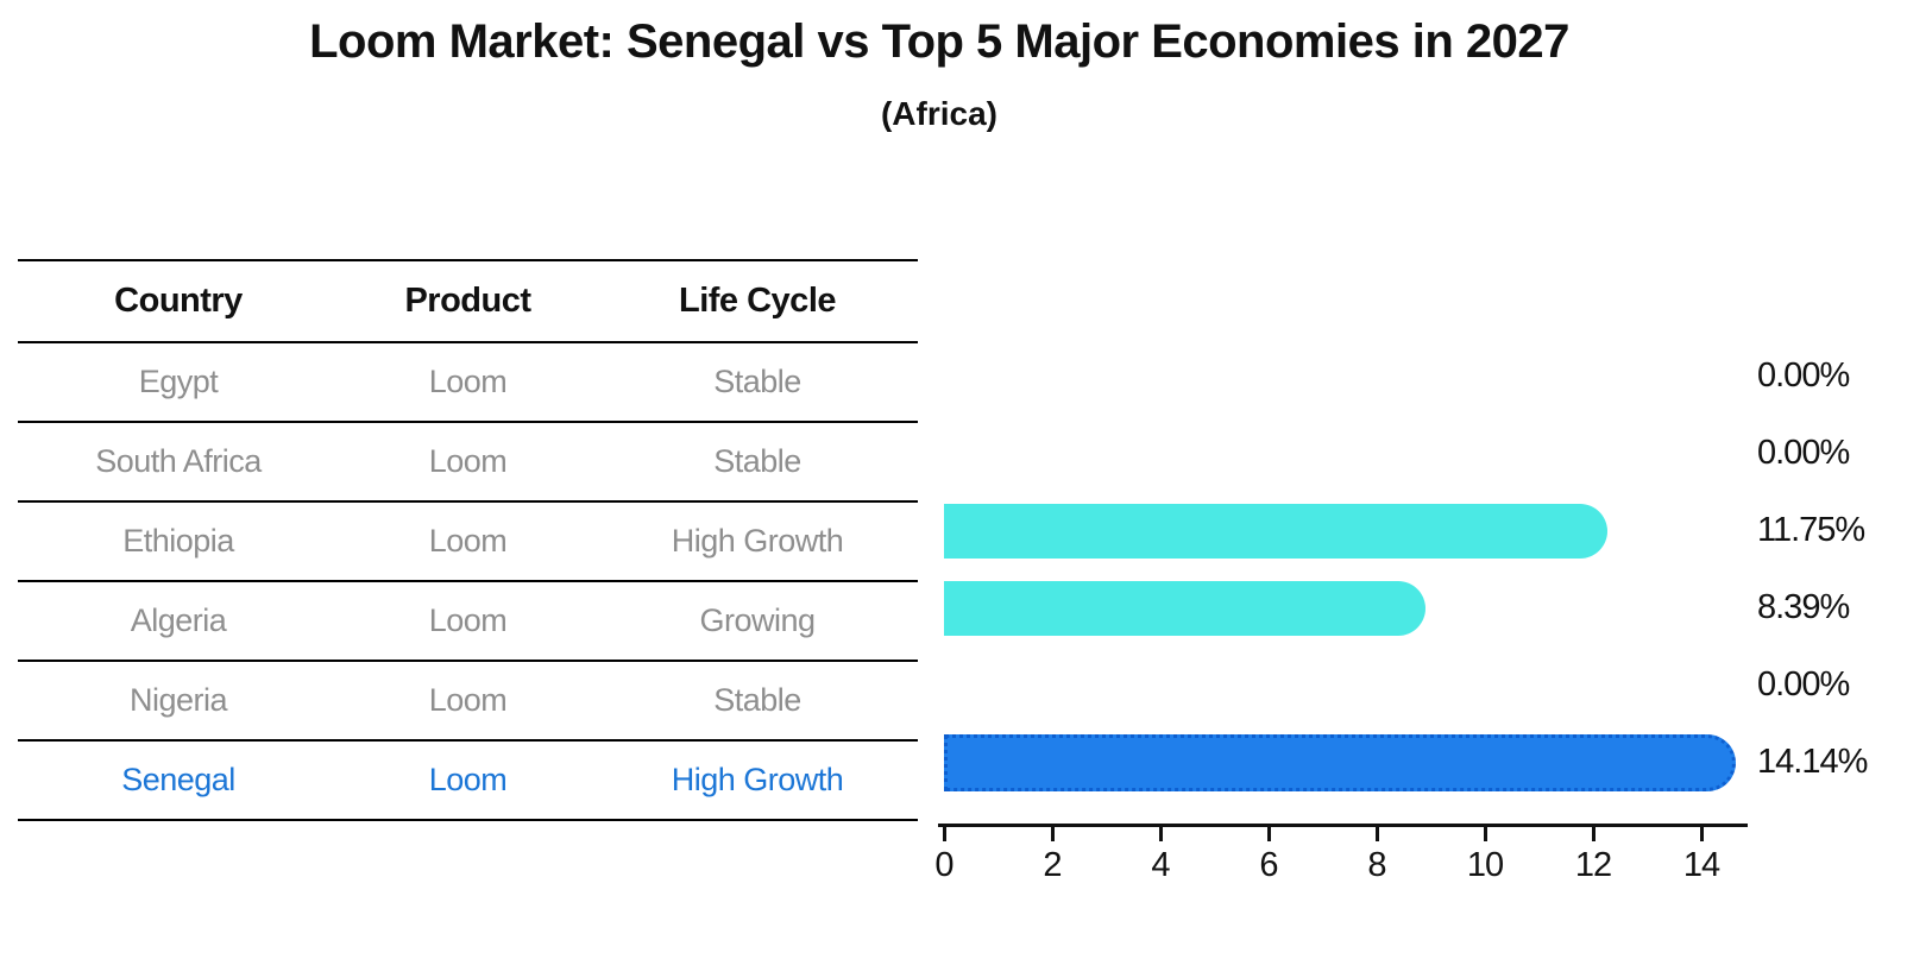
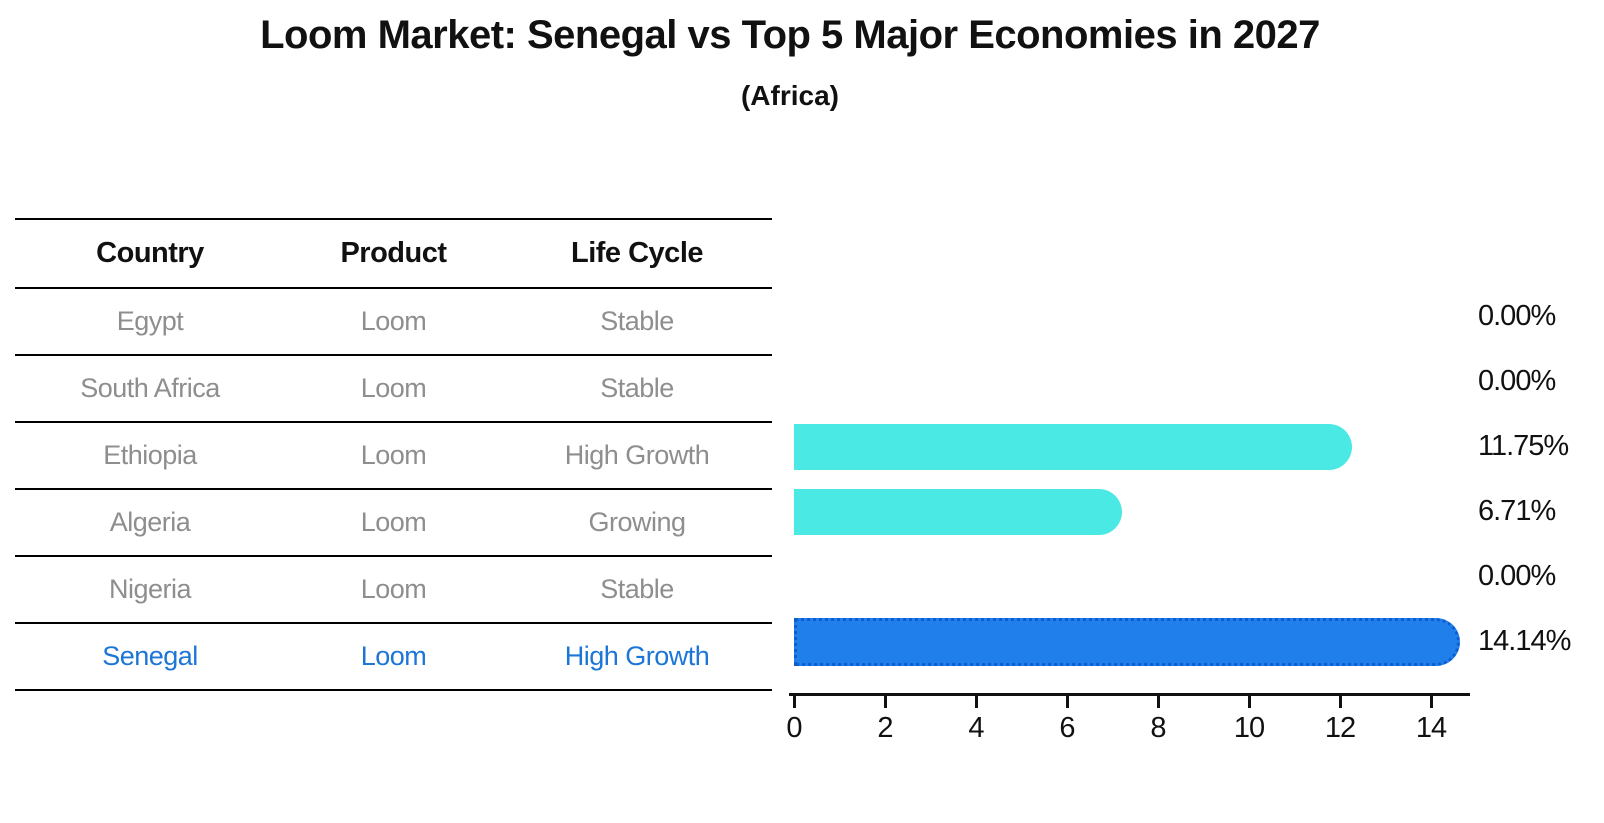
Algeria: 8.39% -> 6.71%
